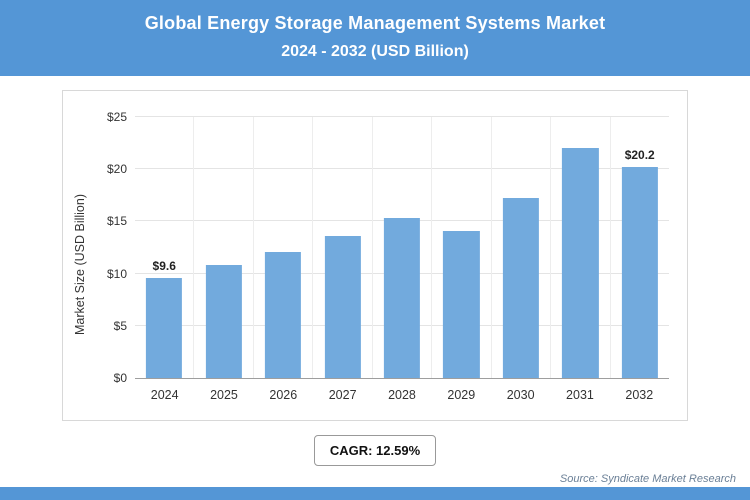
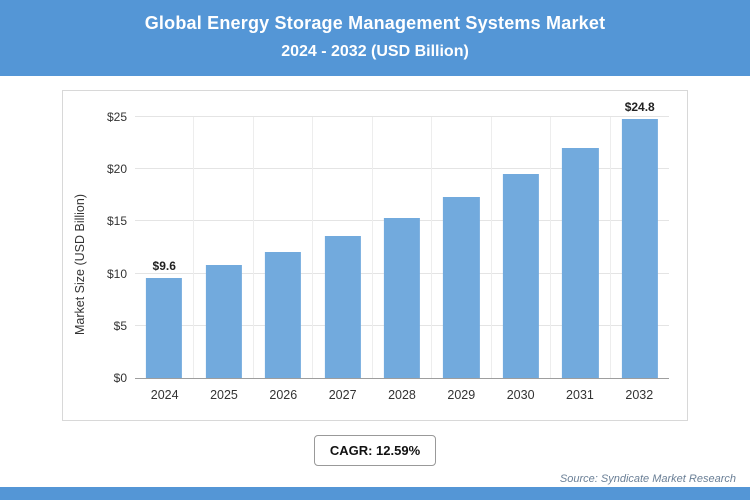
2029: $14.1 -> $17.3
2030: $17.2 -> $19.5
2032: $20.2 -> $24.8
